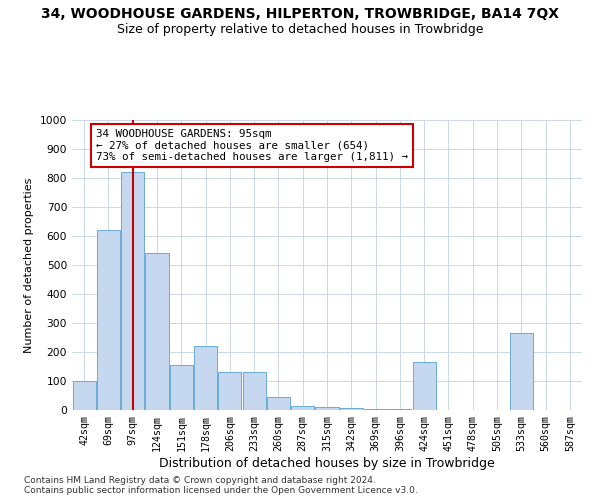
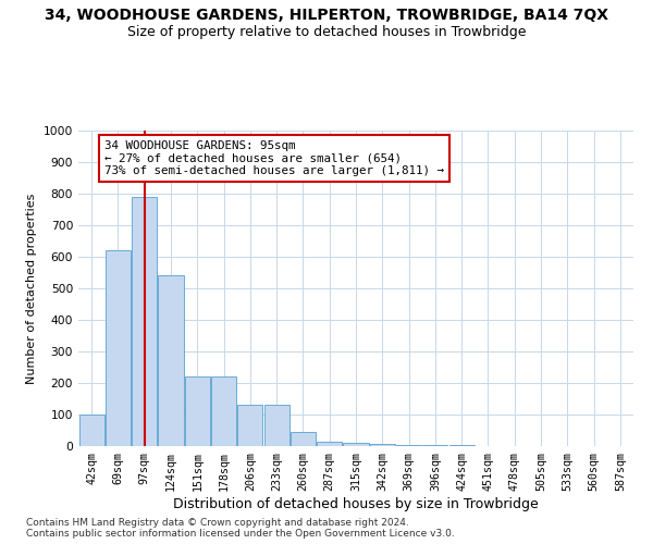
97sqm: 820 -> 790
151sqm: 155 -> 220
424sqm: 165 -> 2
533sqm: 265 -> 1
